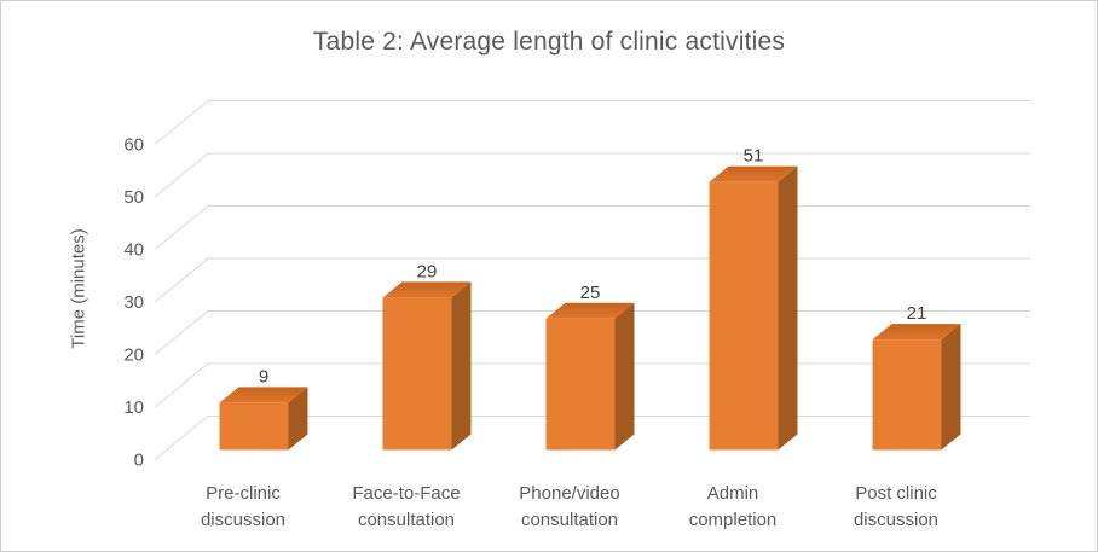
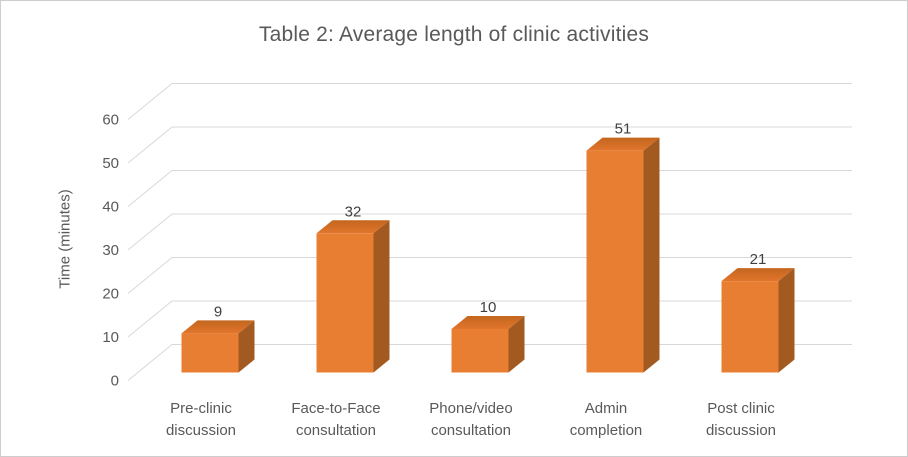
Face-to-Face consultation: 29 -> 32
Phone/video consultation: 25 -> 10
